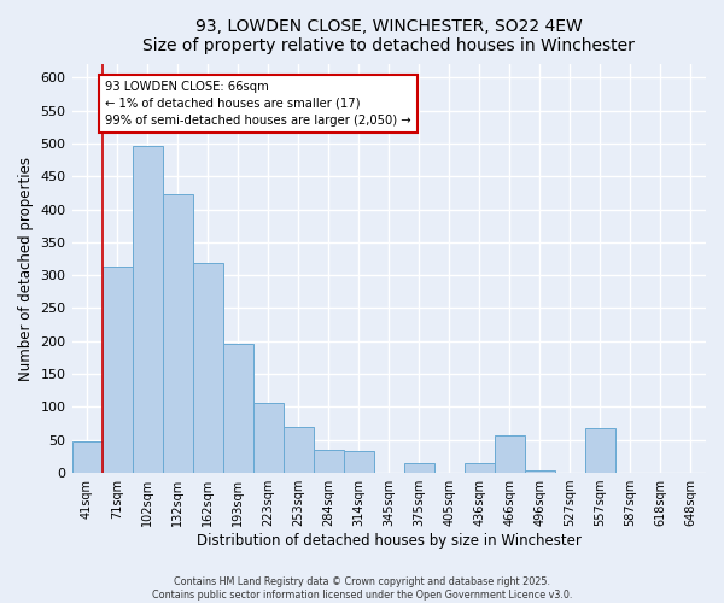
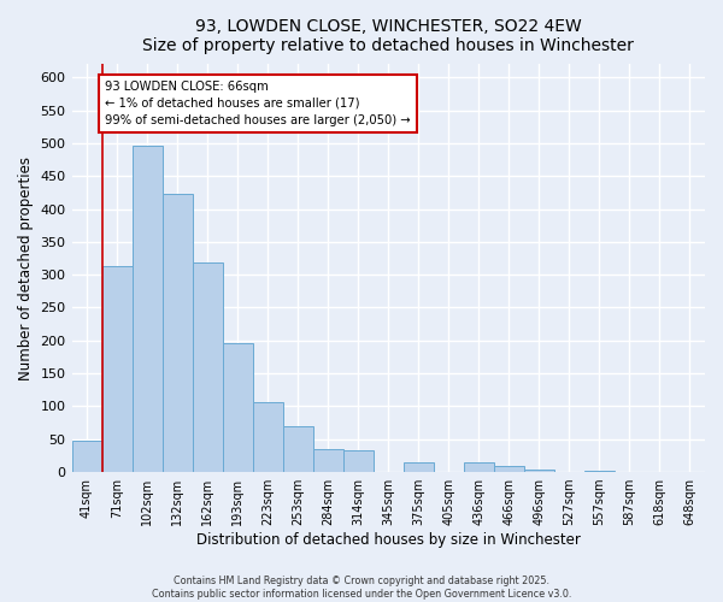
466sqm: 56 -> 9
557sqm: 68 -> 2
